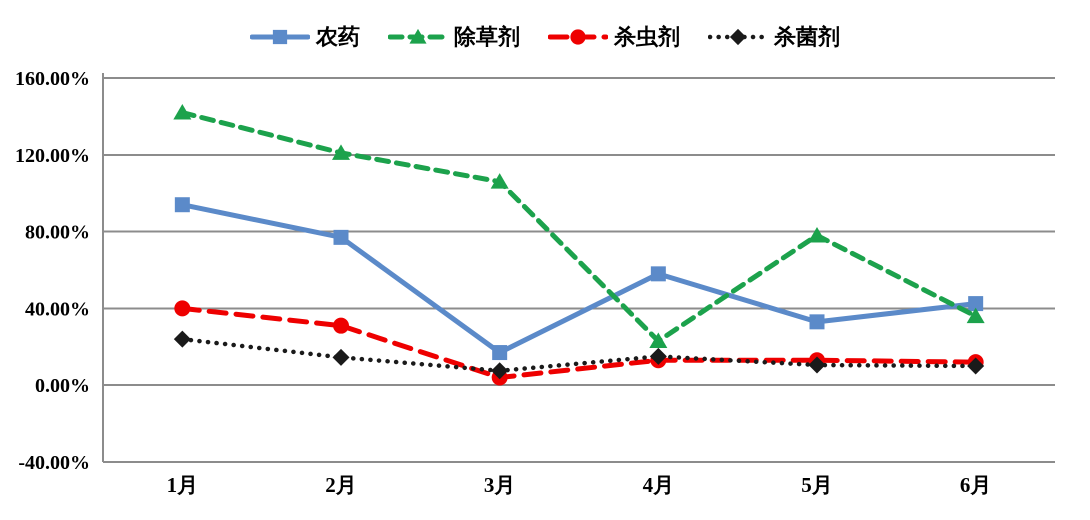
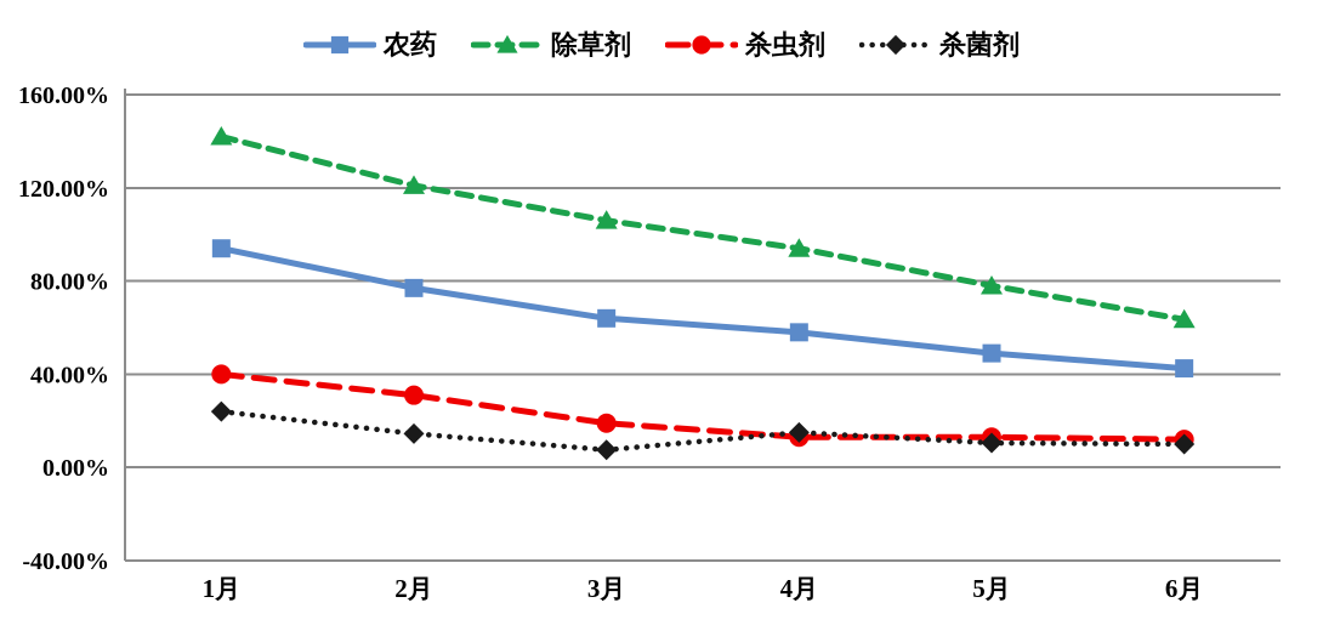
农药/3月: 17% -> 64%
杀虫剂/3月: 4% -> 19%
除草剂/4月: 23% -> 94%
农药/5月: 33% -> 49%
除草剂/6月: 36% -> 64%
